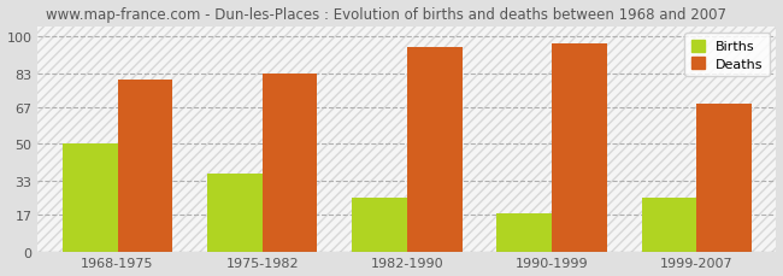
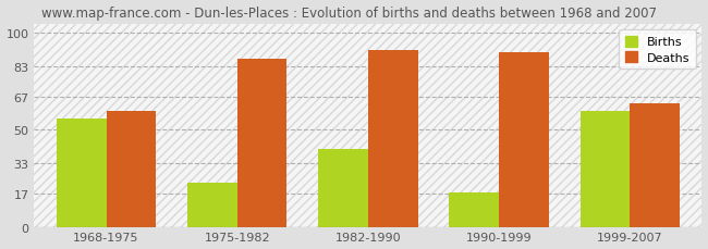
Births/1968-1975: 50 -> 56
Deaths/1968-1975: 80 -> 60
Births/1975-1982: 36 -> 23
Deaths/1975-1982: 83 -> 87
Births/1982-1990: 25 -> 40
Deaths/1982-1990: 95 -> 91
Deaths/1990-1999: 97 -> 90
Births/1999-2007: 25 -> 60
Deaths/1999-2007: 69 -> 64
